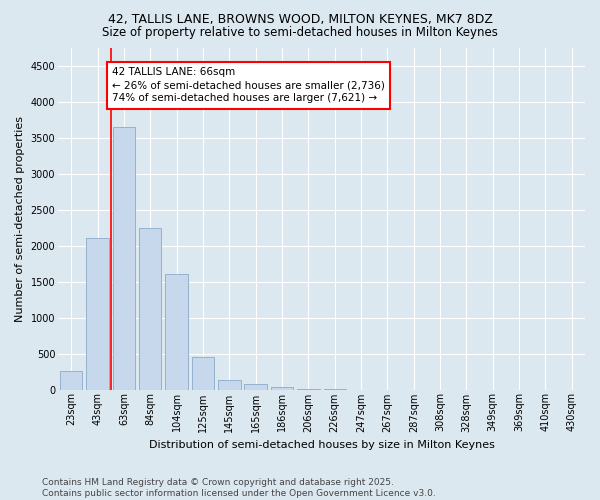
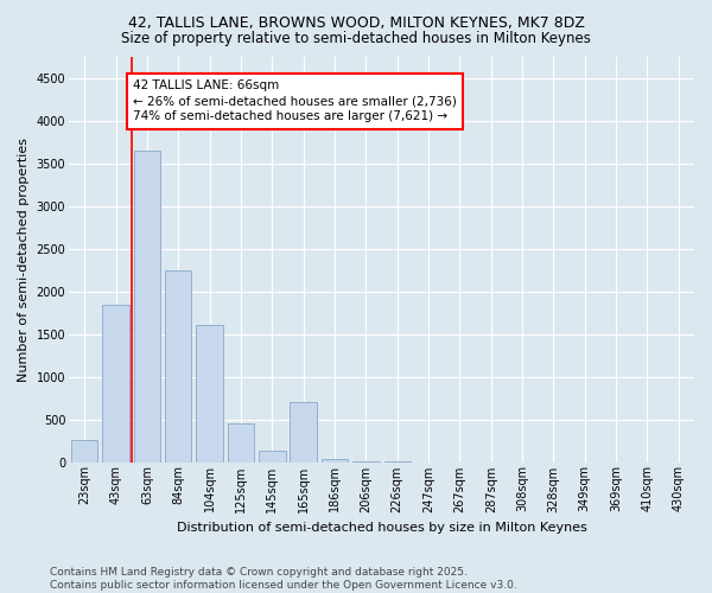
43sqm: 2100 -> 1840
165sqm: 70 -> 700
